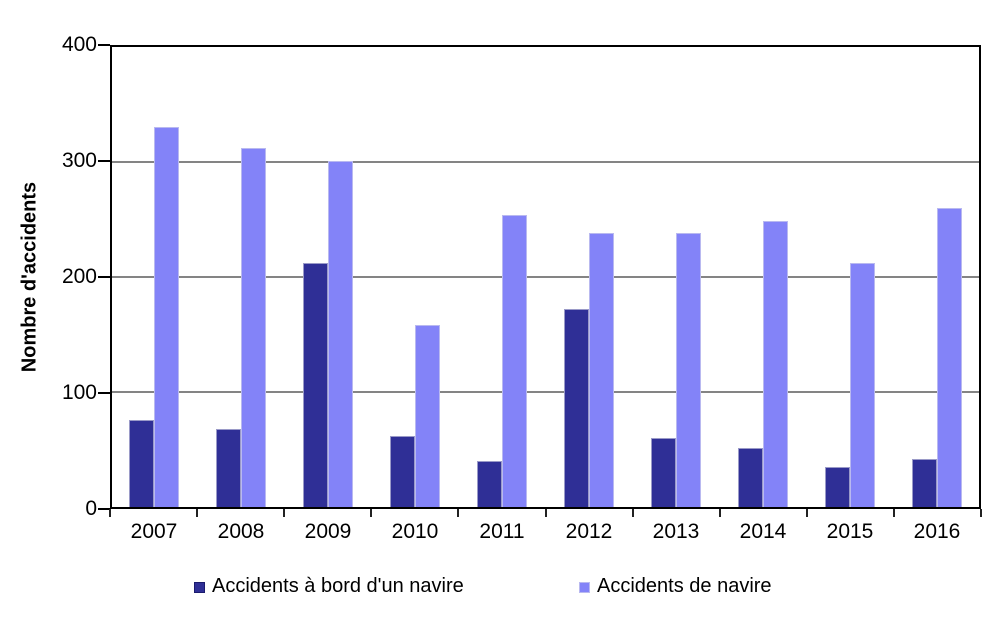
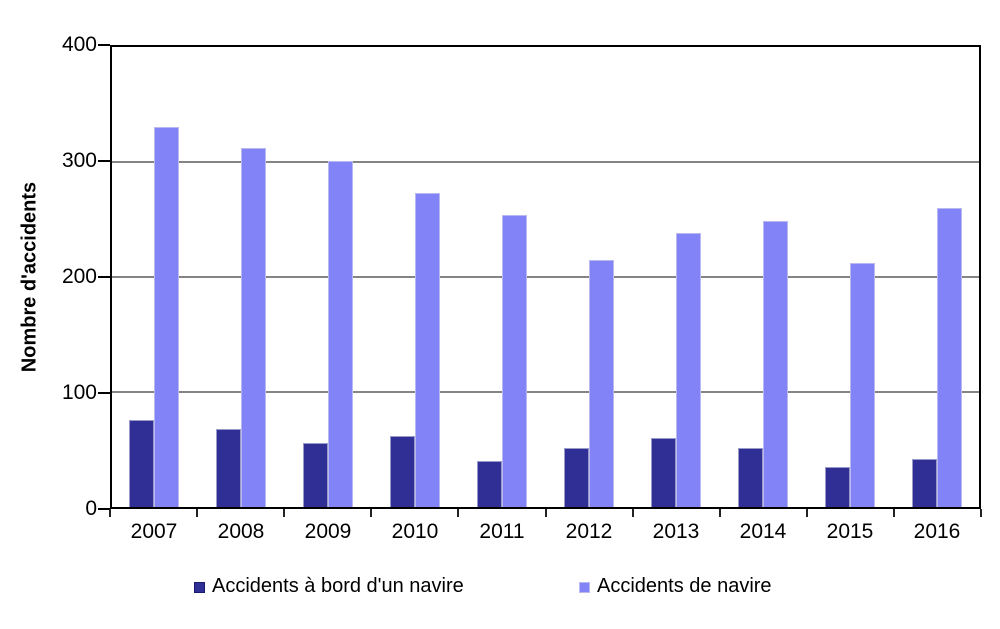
Accidents à bord d'un navire/2009: 212 -> 56
Accidents de navire/2010: 158 -> 273
Accidents à bord d'un navire/2012: 172 -> 51
Accidents de navire/2012: 238 -> 215
